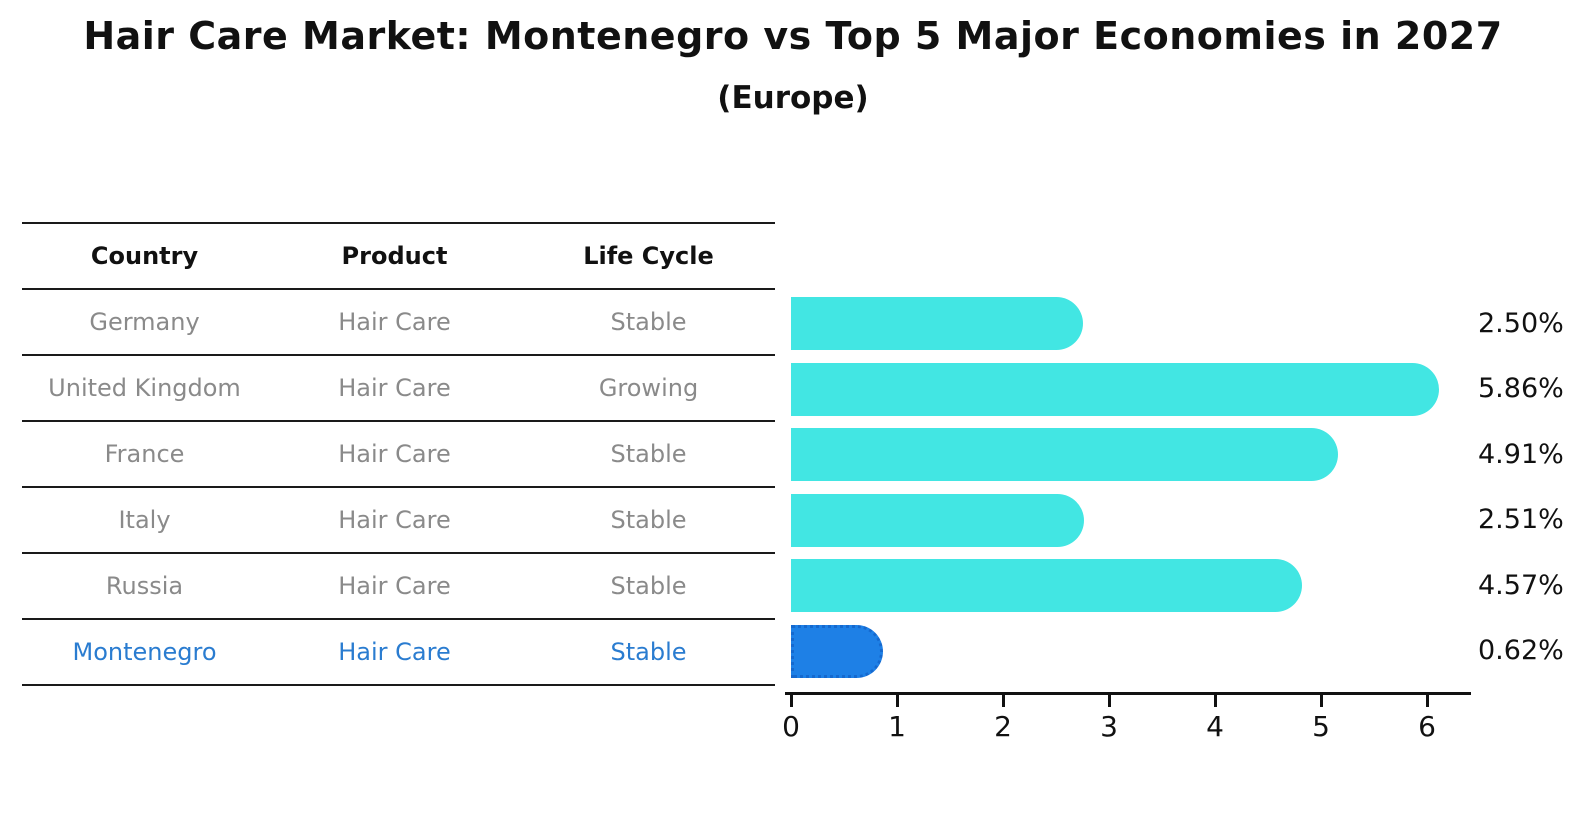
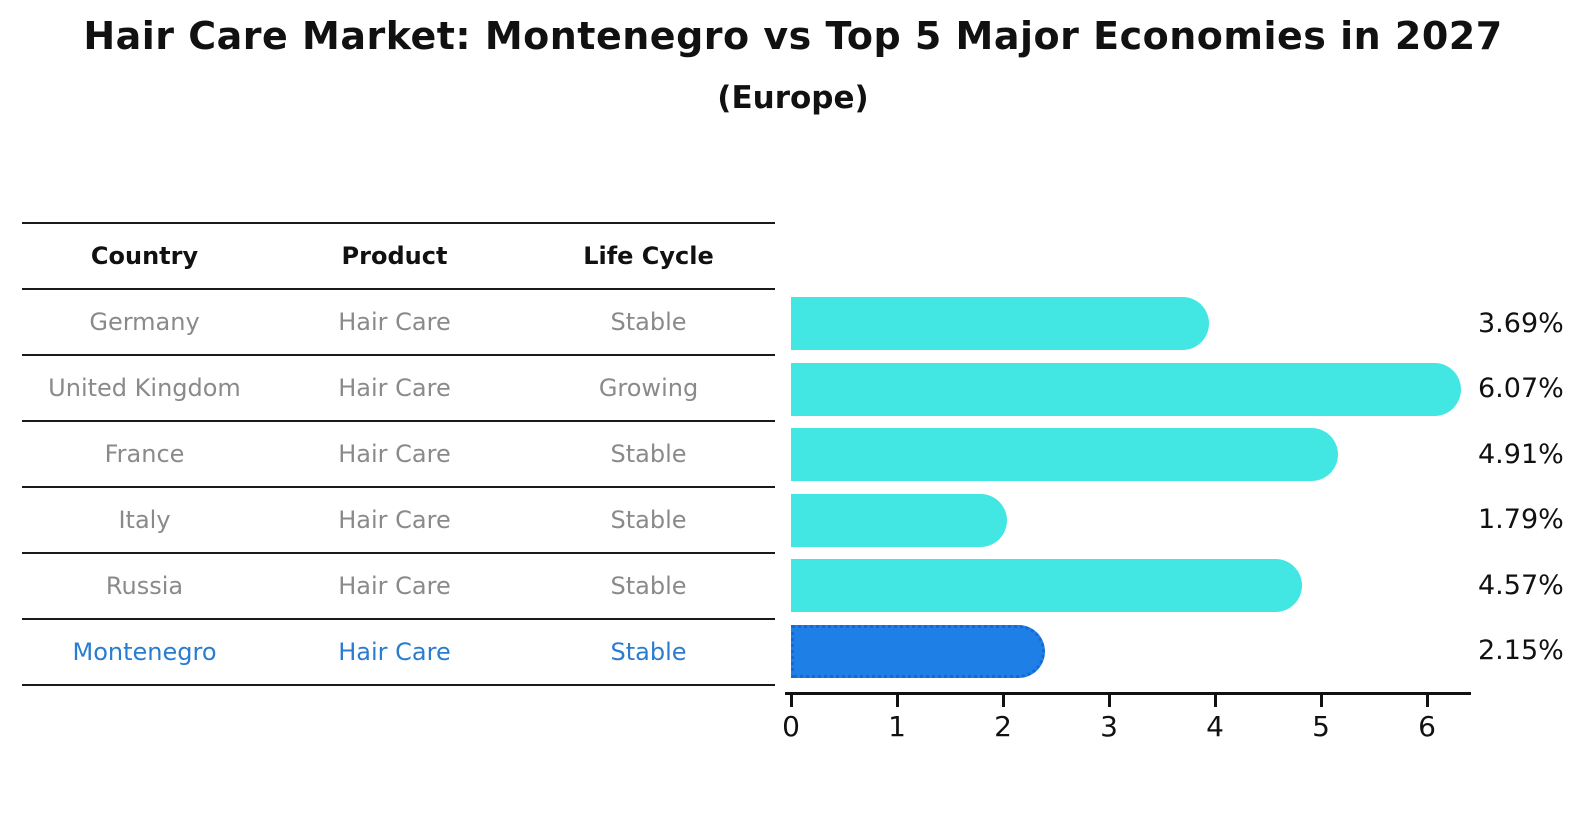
Germany: 2.50% -> 3.69%
United Kingdom: 5.86% -> 6.07%
Italy: 2.51% -> 1.79%
Montenegro: 0.62% -> 2.15%
